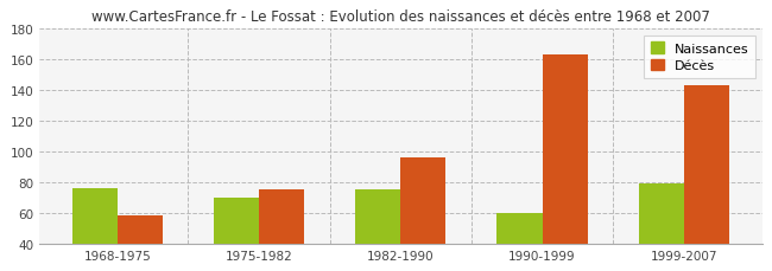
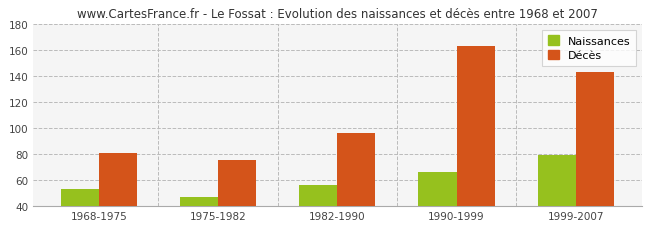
Naissances/1968-1975: 76 -> 53
Décès/1968-1975: 58 -> 81
Naissances/1975-1982: 70 -> 47
Naissances/1982-1990: 75 -> 56
Naissances/1990-1999: 60 -> 66
